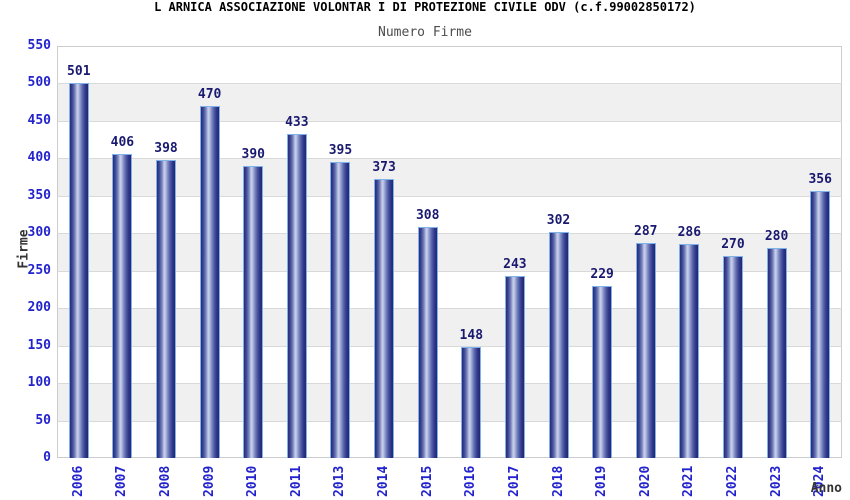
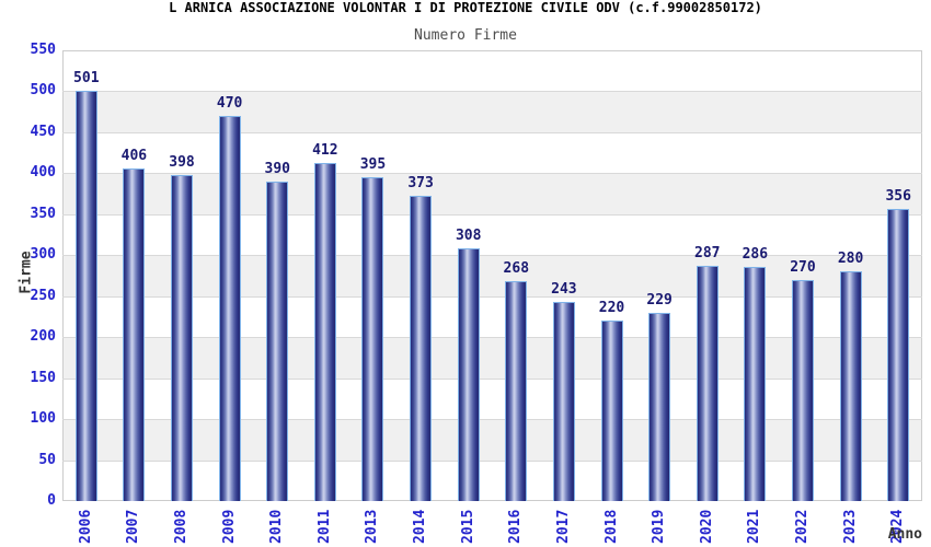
2011: 433 -> 412
2016: 148 -> 268
2018: 302 -> 220
